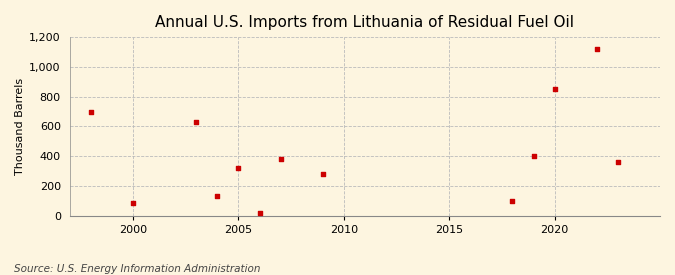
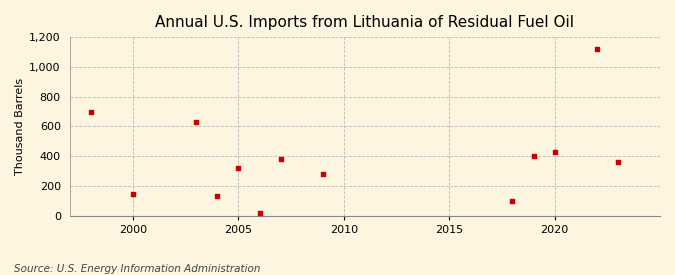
2000: 90 -> 150
2020: 850 -> 430
